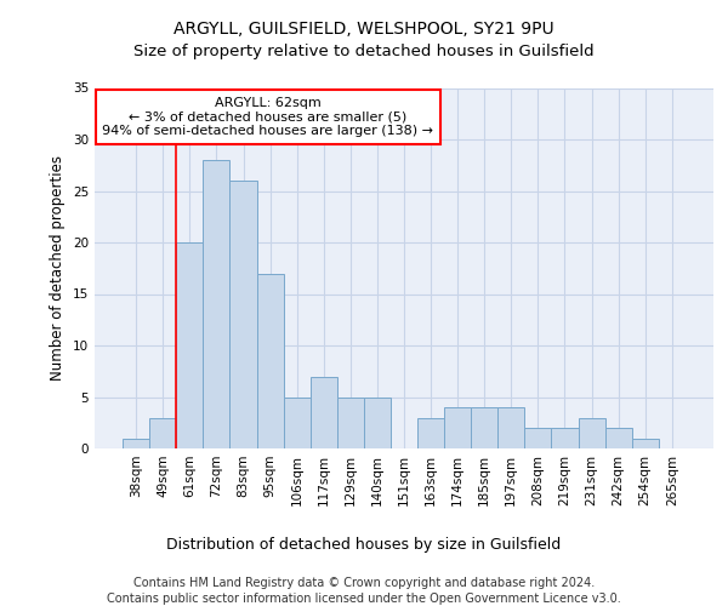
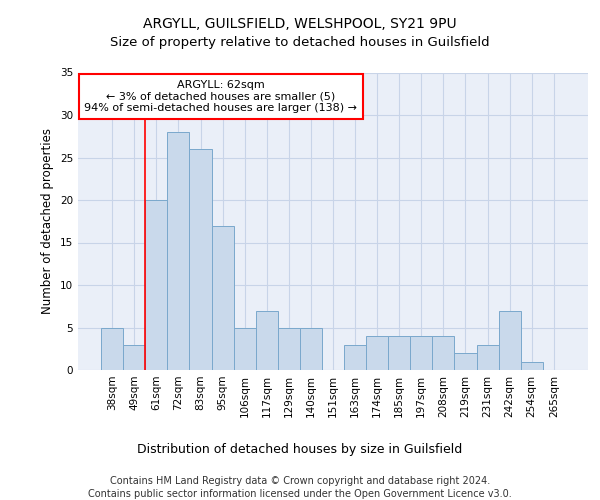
38sqm: 1 -> 5
208sqm: 2 -> 4
242sqm: 2 -> 7
